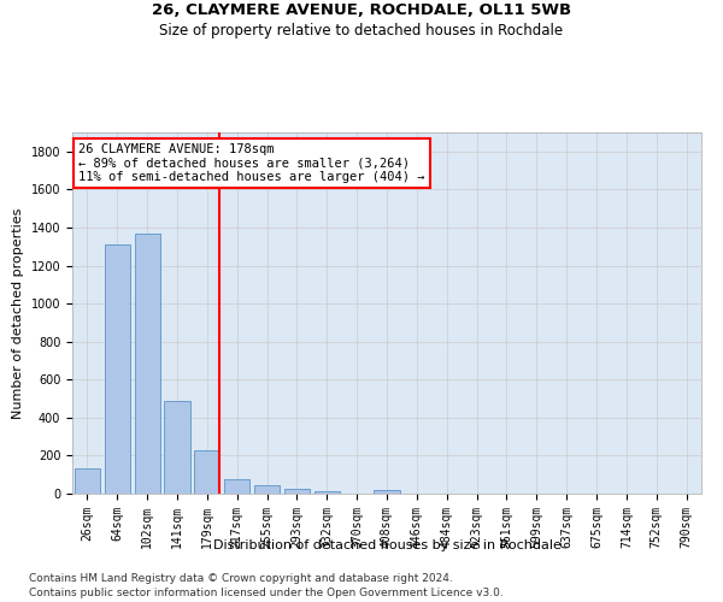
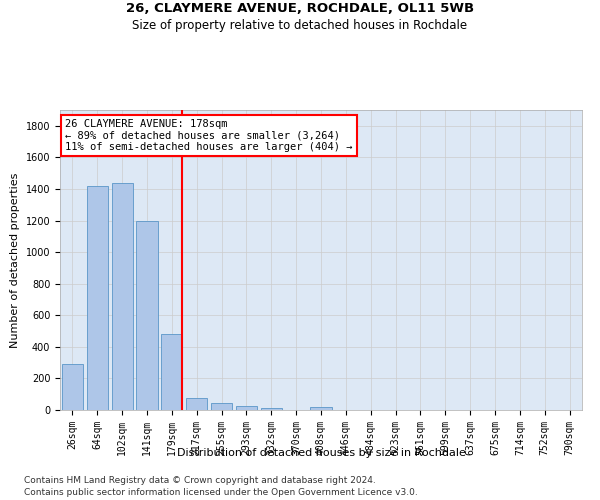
26sqm: 140 -> 290
64sqm: 1310 -> 1420
102sqm: 1360 -> 1440
141sqm: 490 -> 1200
179sqm: 220 -> 480
